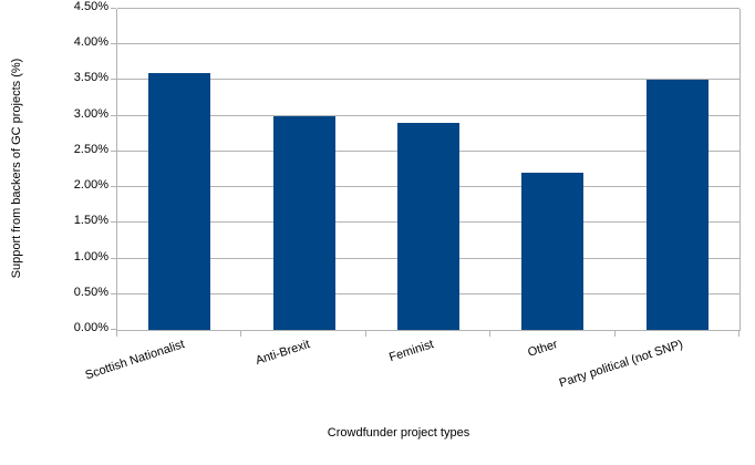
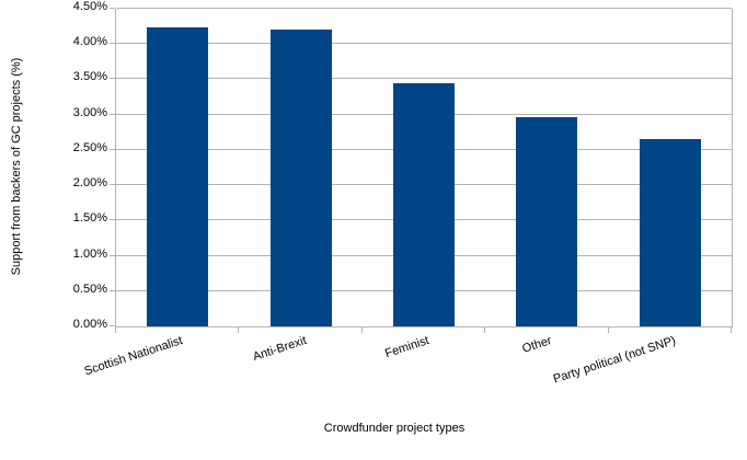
Scottish Nationalist: 3.6% -> 4.2%
Anti-Brexit: 3.0% -> 4.2%
Feminist: 2.9% -> 3.5%
Other: 2.2% -> 3.0%
Party political (not SNP): 3.5% -> 2.7%
